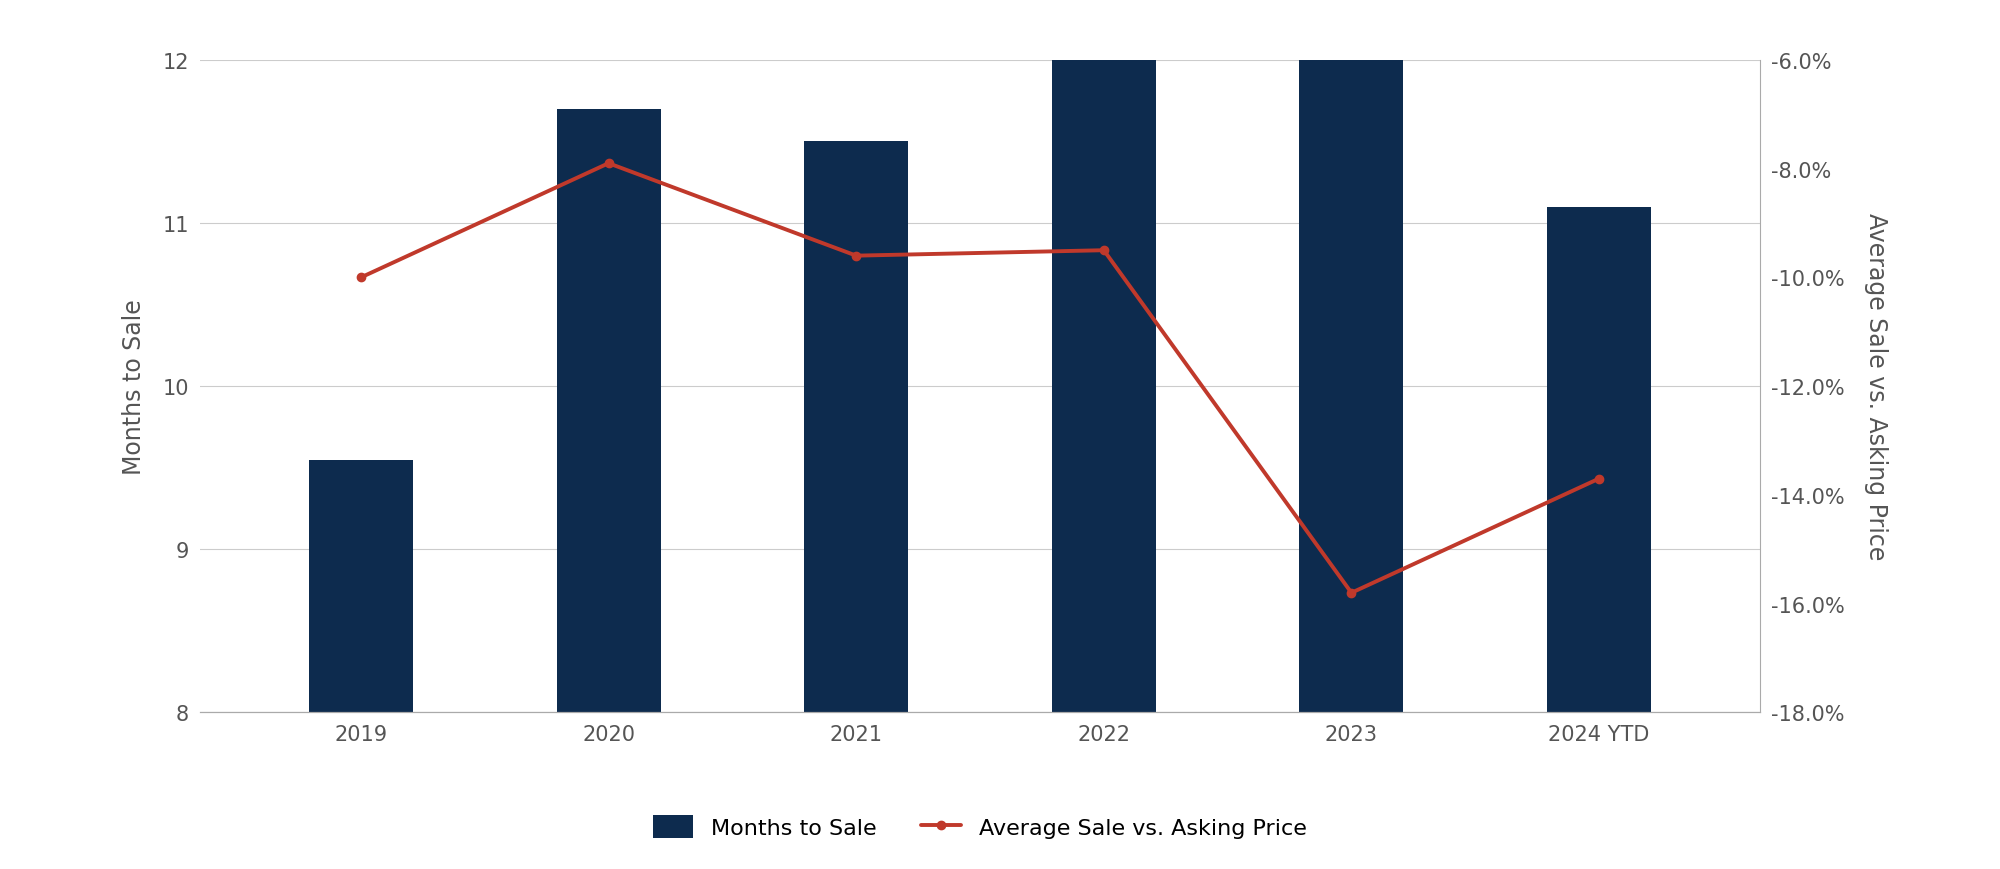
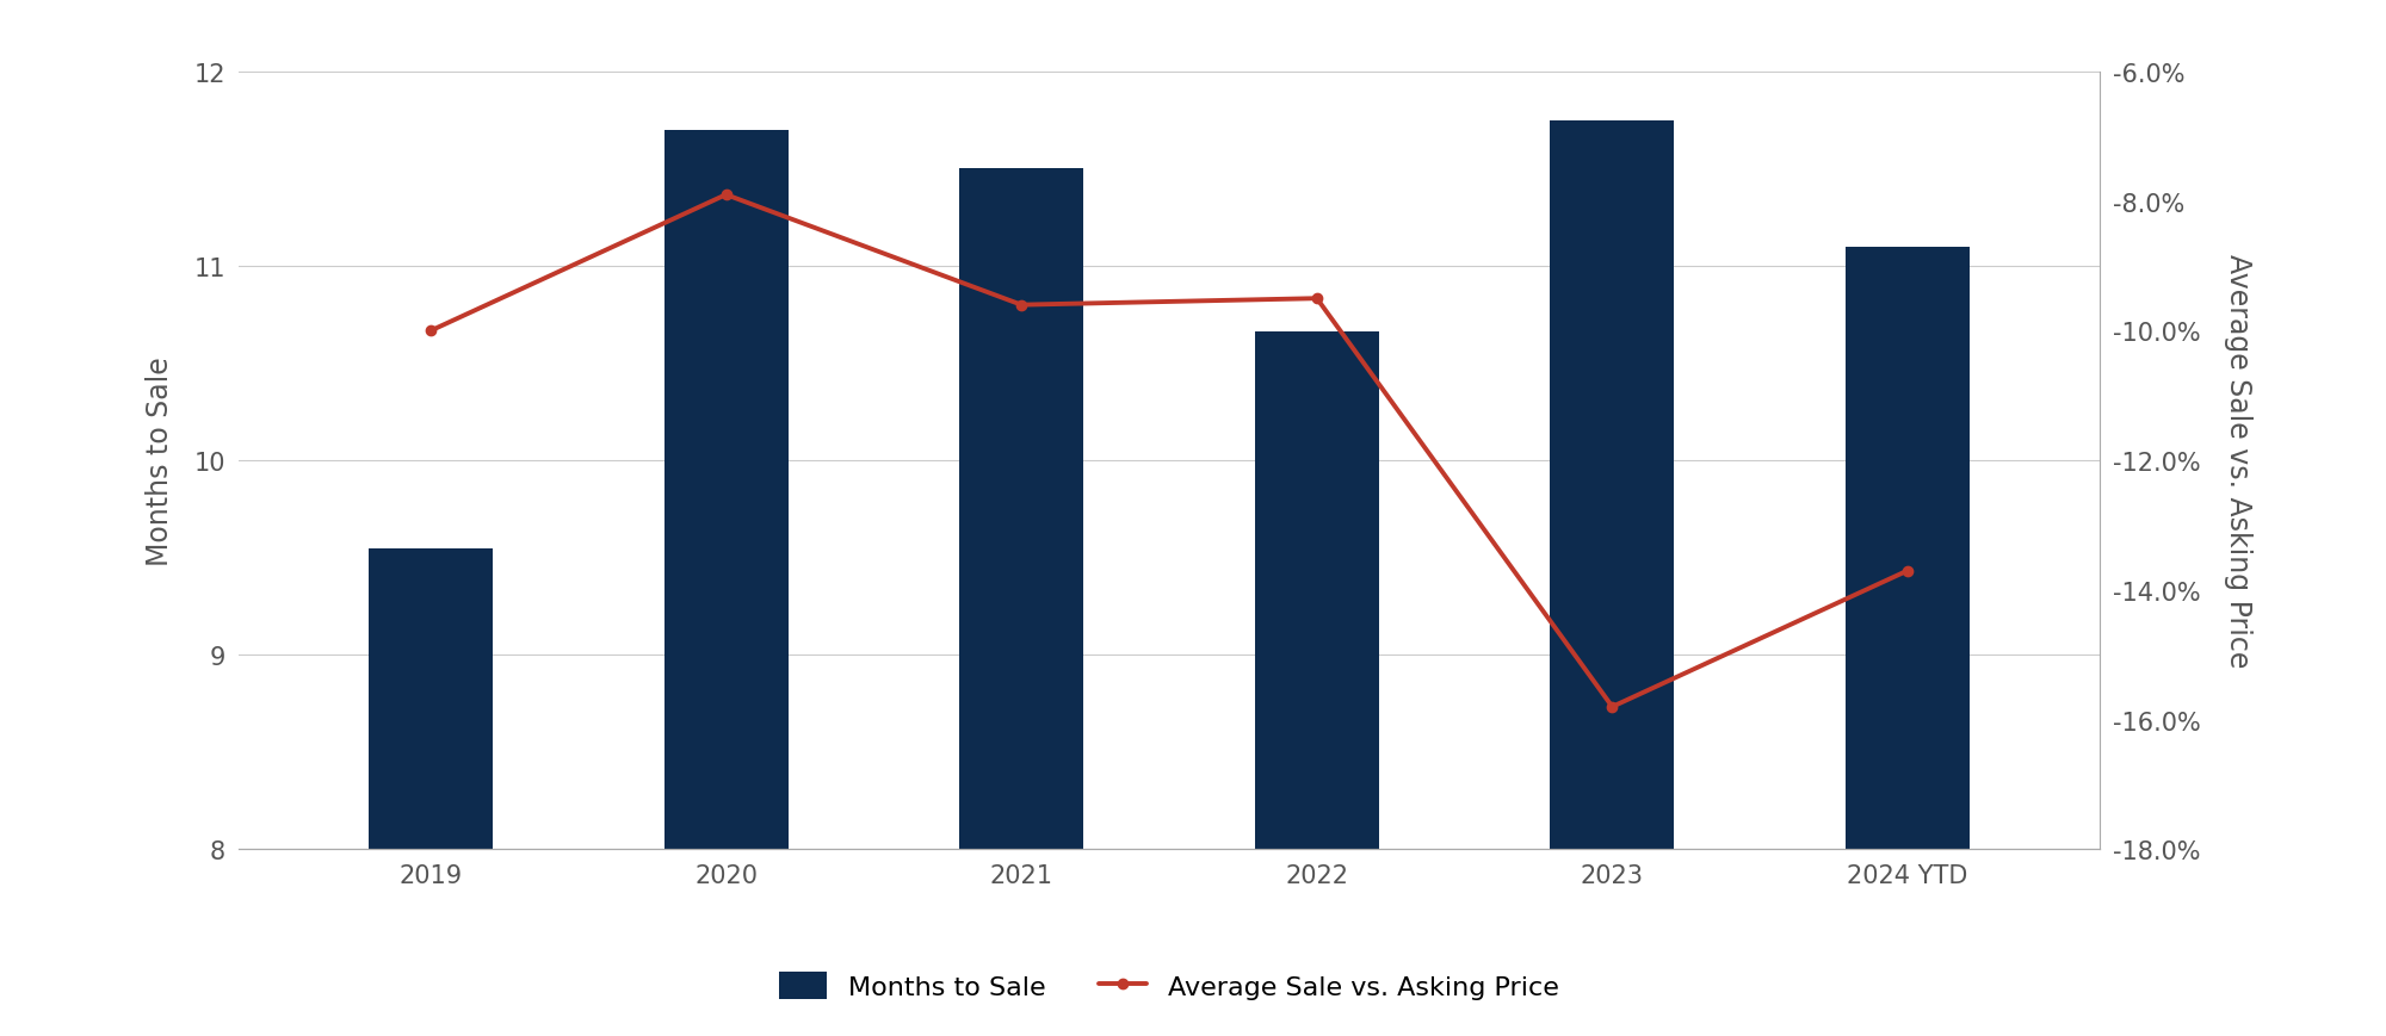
Months to Sale/2022: 12.00 -> 10.66
Months to Sale/2023: 12.00 -> 11.75
